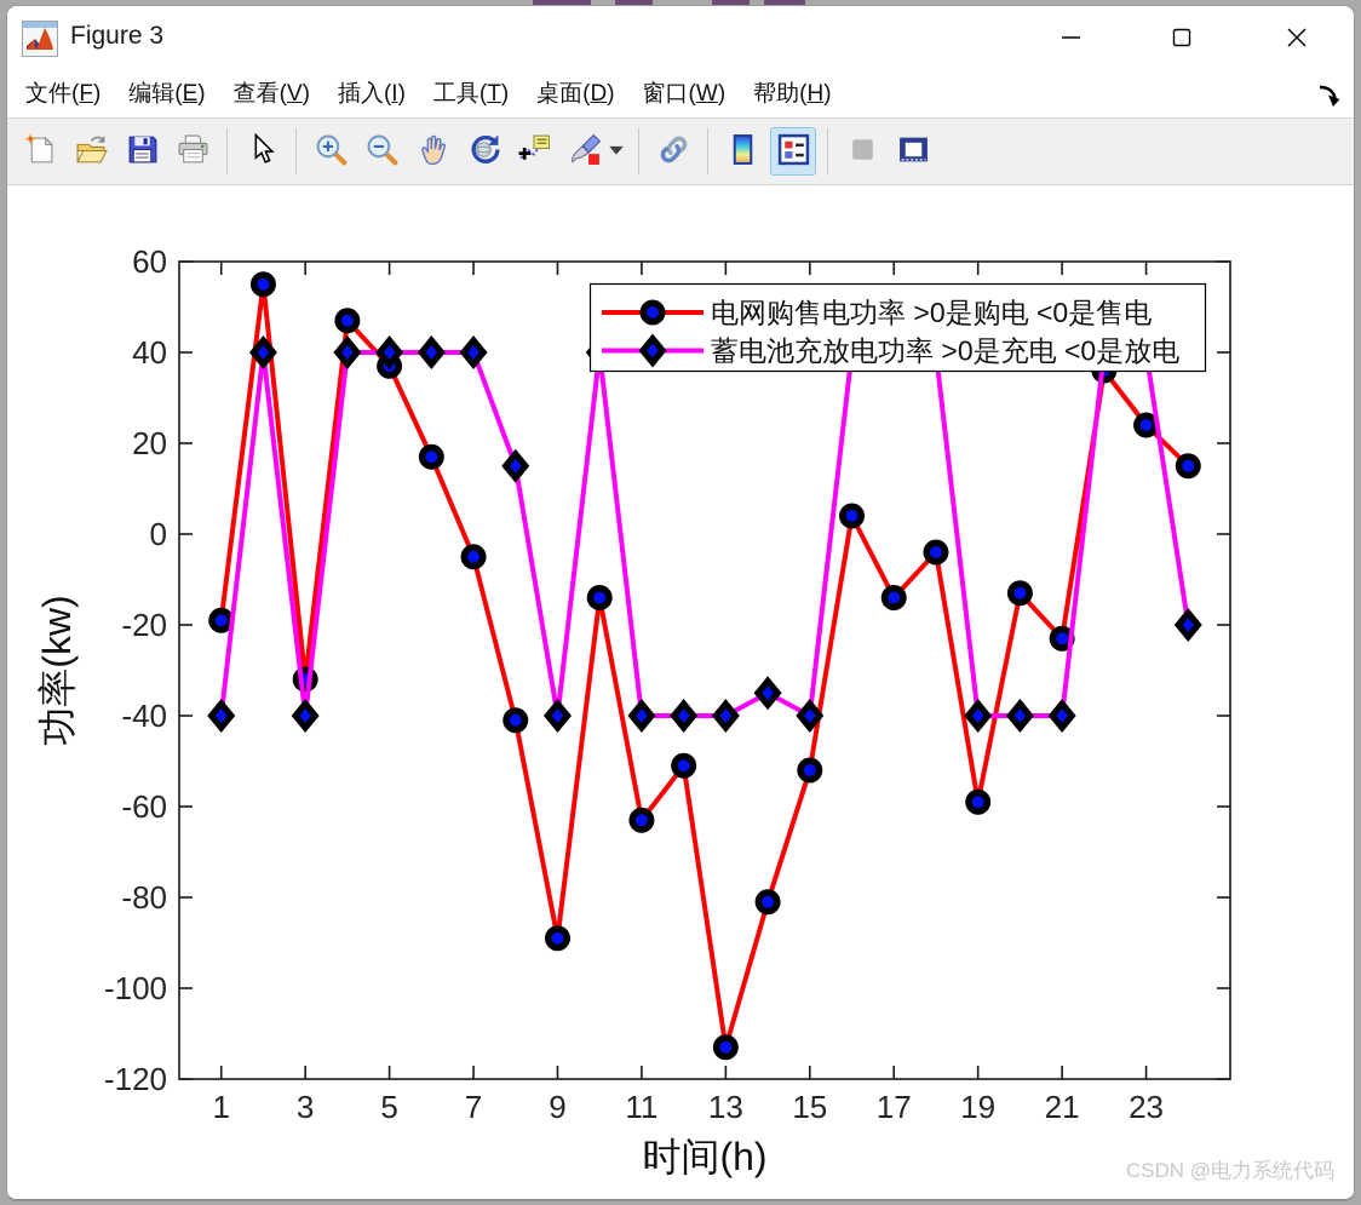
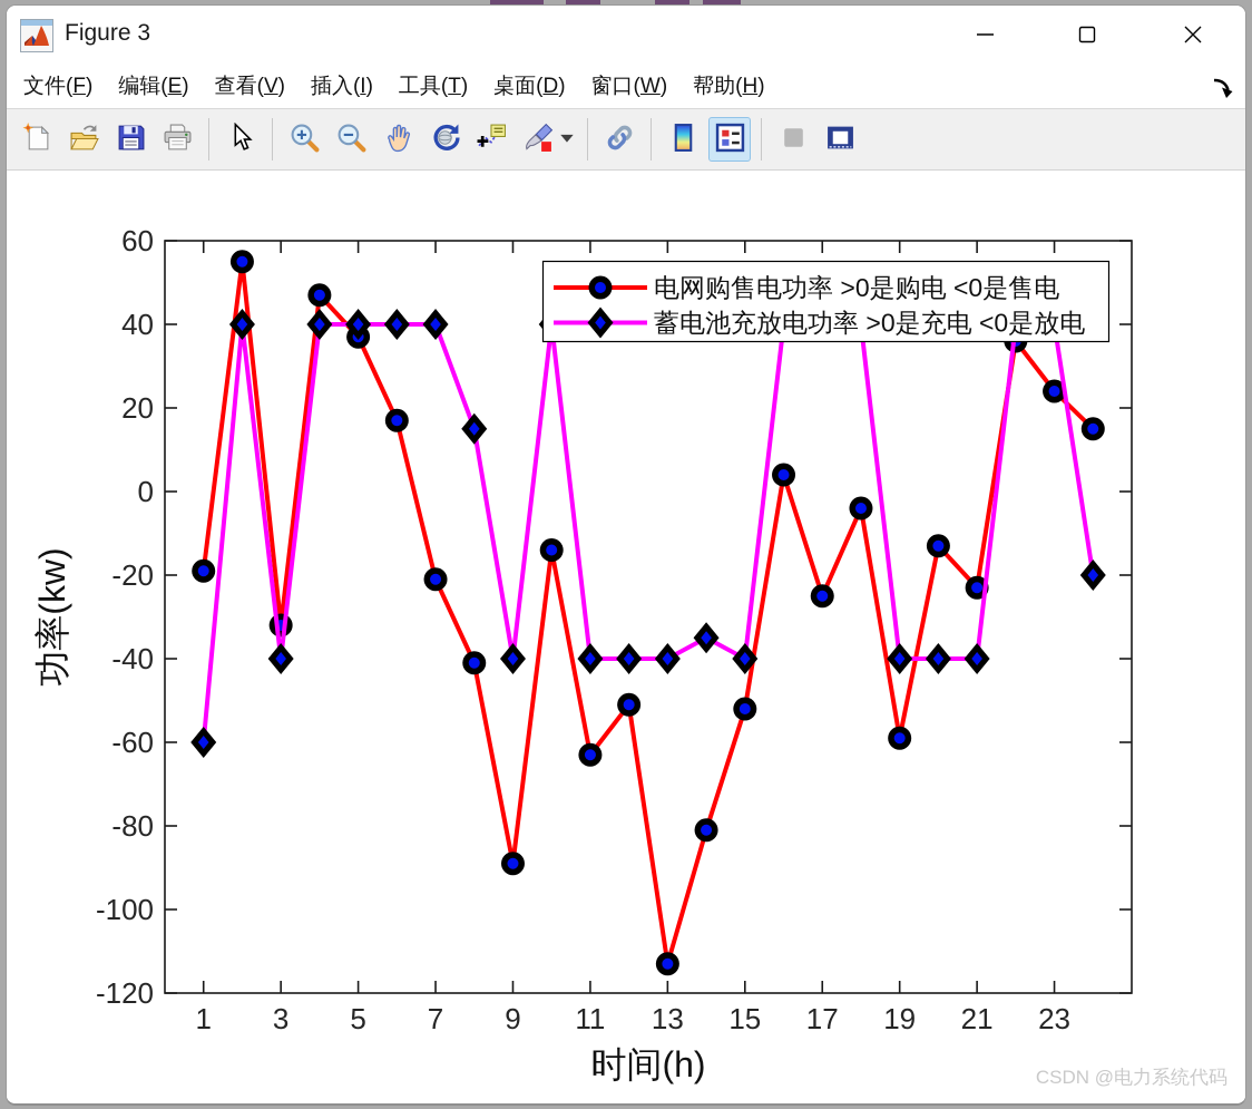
蓄电池充放电功率 >0是充电 <0是放电/1: -40 -> -60
电网购售电功率 >0是购电 <0是售电/7: -5 -> -21
电网购售电功率 >0是购电 <0是售电/17: -14 -> -25
